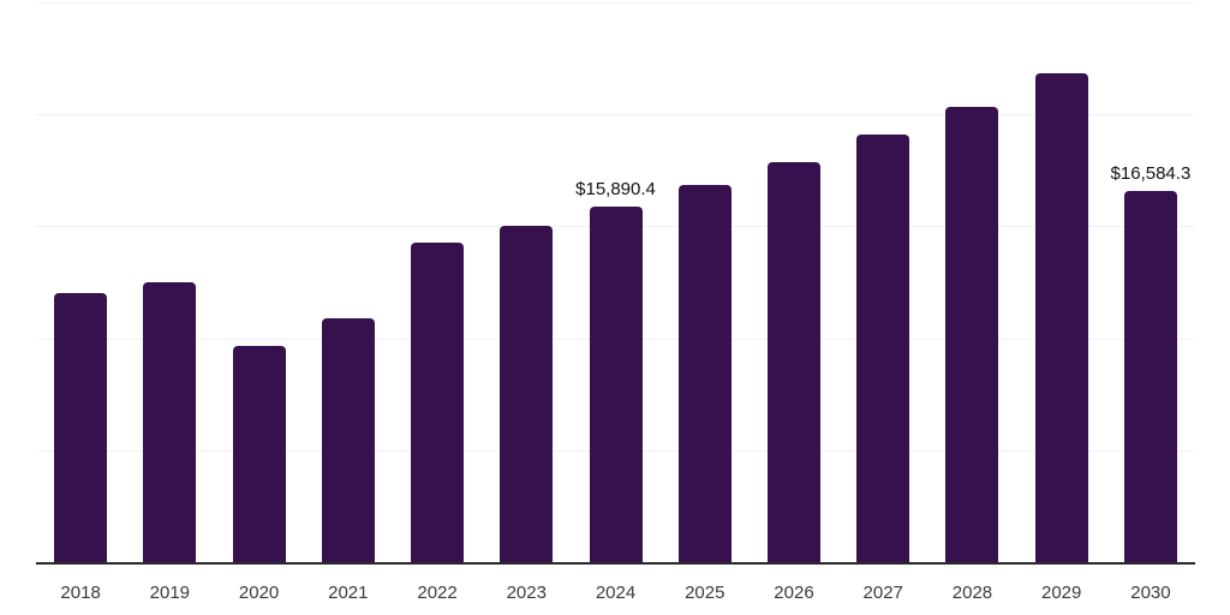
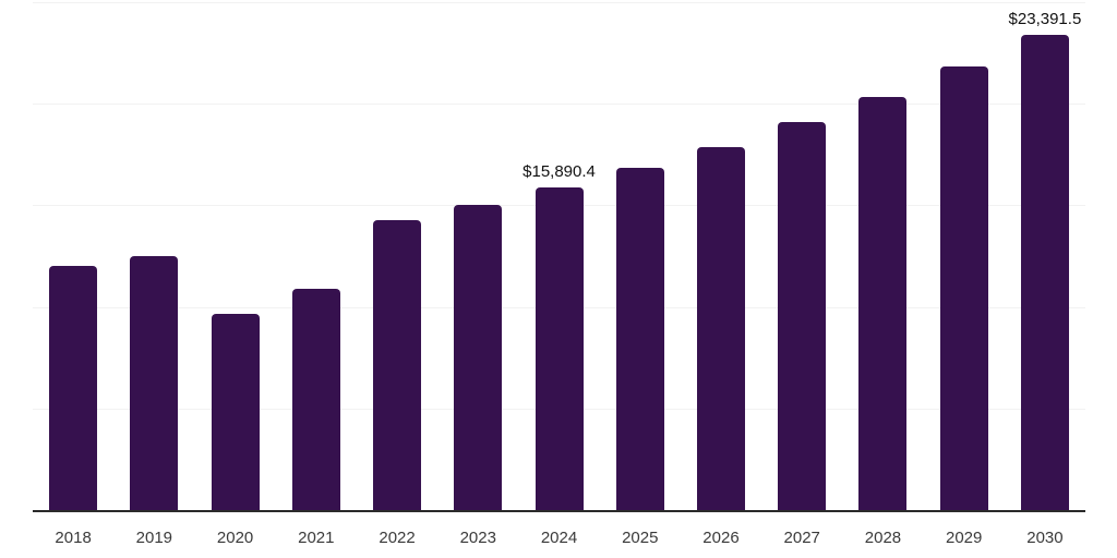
2030: $16,584.3 -> $23,391.5
